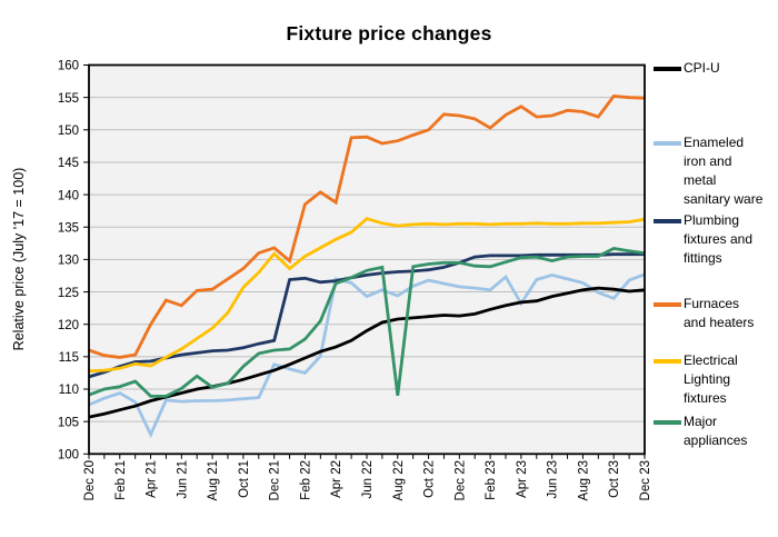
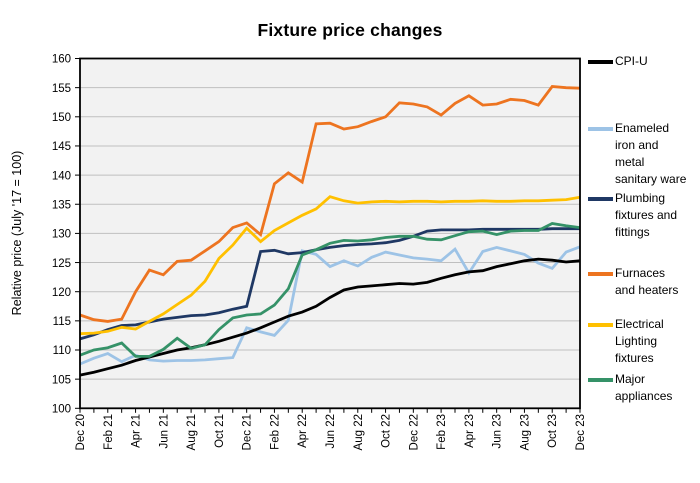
Enameled iron and metal sanitary ware/Apr 21: 103 -> 109
Major appliances/Aug 22: 109 -> 129
